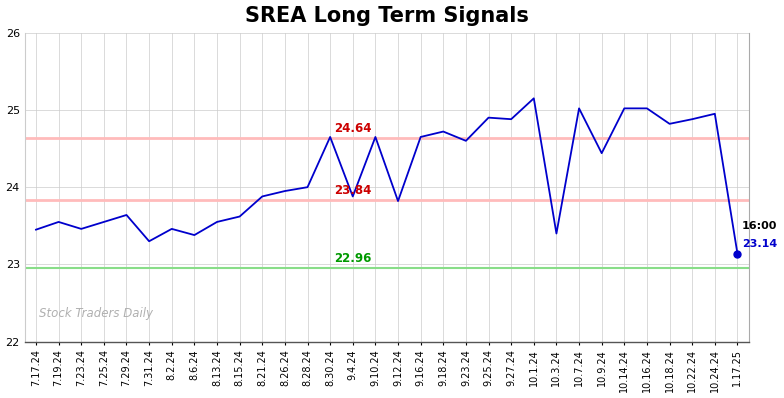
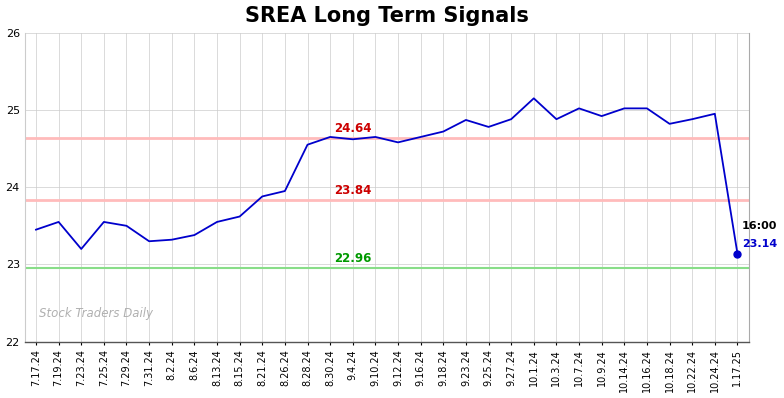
7.23.24: 23.46 -> 23.20
7.29.24: 23.64 -> 23.50
8.2.24: 23.46 -> 23.32
8.28.24: 24.00 -> 24.55
9.4.24: 23.88 -> 24.62
9.12.24: 23.82 -> 24.58
9.23.24: 24.60 -> 24.87
9.25.24: 24.90 -> 24.78
10.3.24: 23.40 -> 24.88
10.9.24: 24.44 -> 24.92
